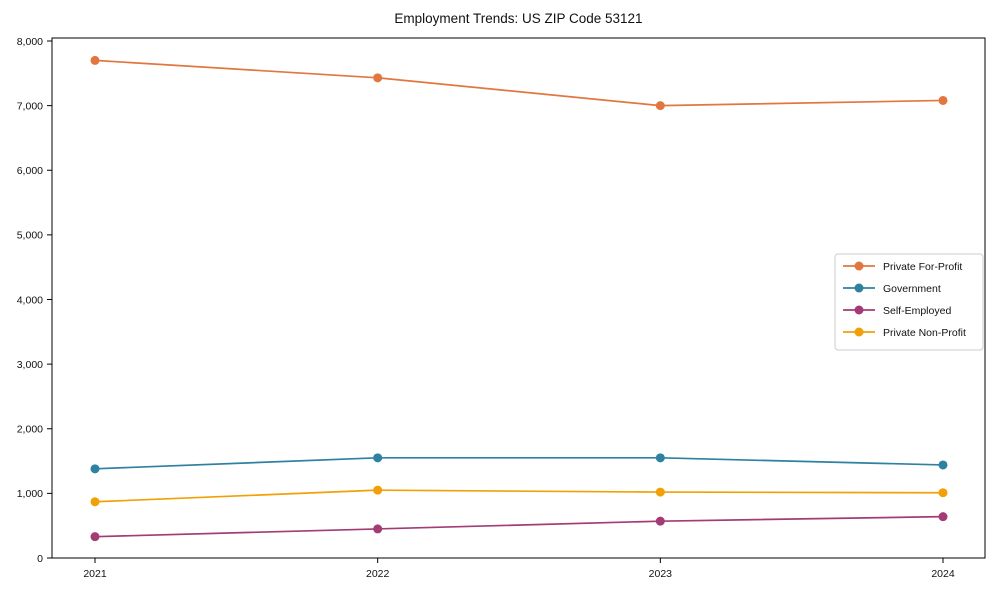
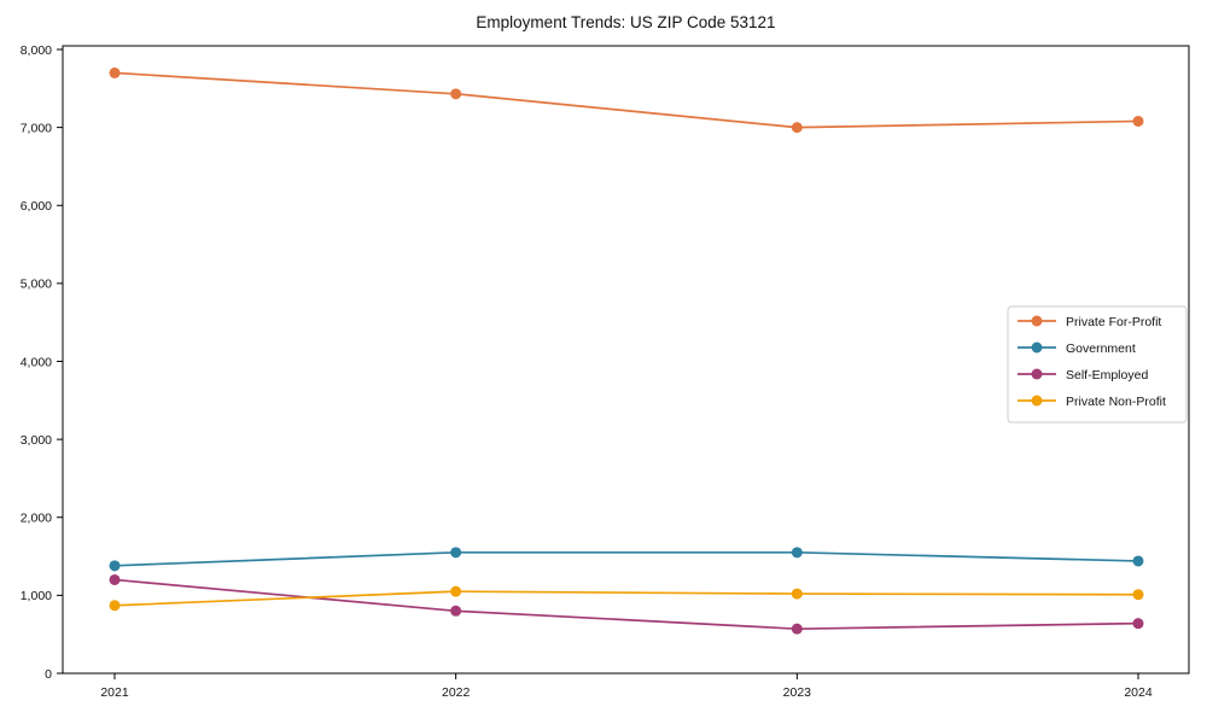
Self-Employed/2021: 300 -> 1200
Self-Employed/2022: 400 -> 800
